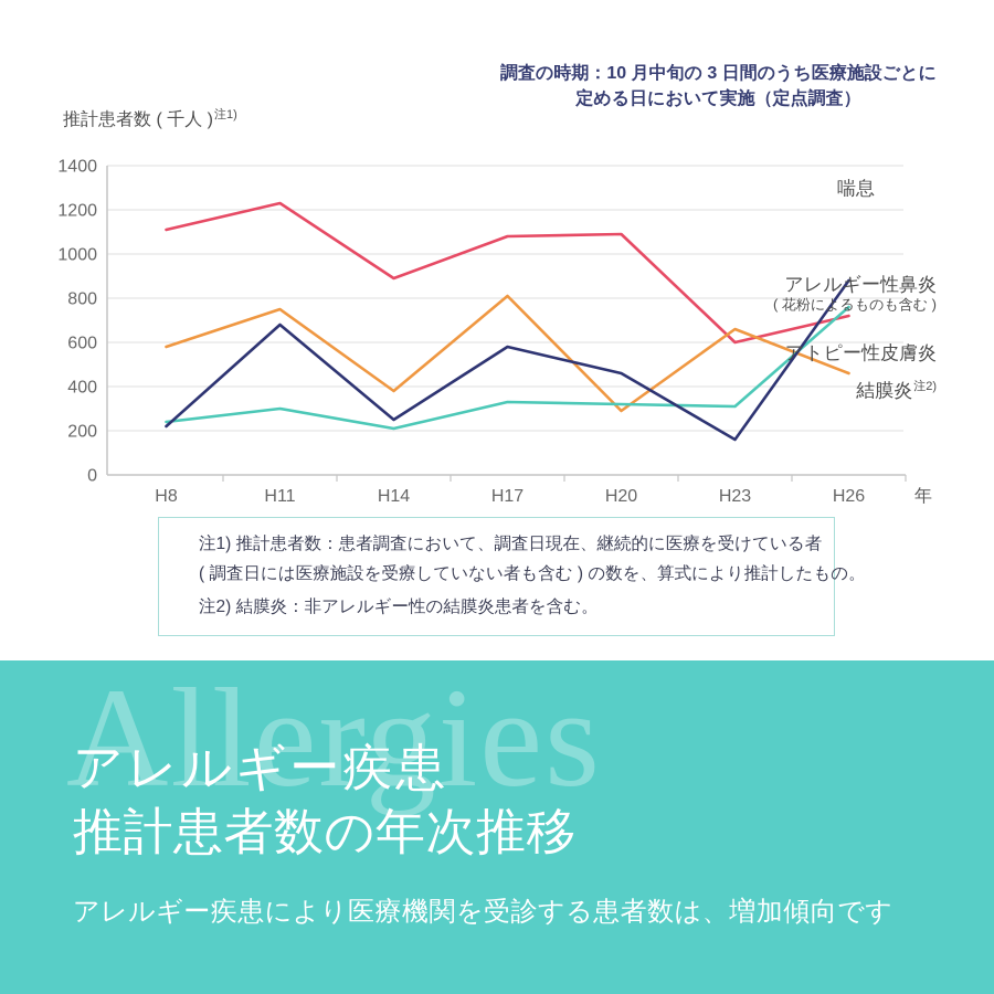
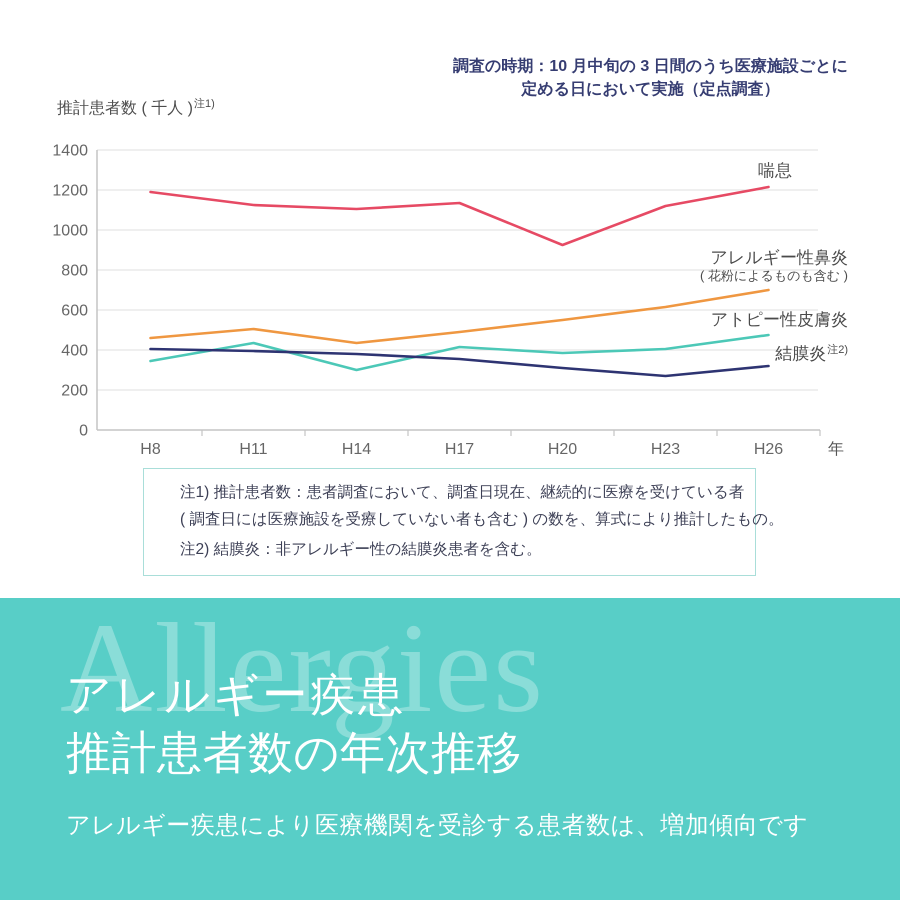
喘息/H8: 1110 -> 1190
アレルギー性鼻炎/H8: 580 -> 460
アトピー性皮膚炎/H8: 240 -> 340
結膜炎/H8: 220 -> 400
喘息/H11: 1230 -> 1120
アレルギー性鼻炎/H11: 750 -> 500
アトピー性皮膚炎/H11: 300 -> 440
結膜炎/H11: 680 -> 400
喘息/H14: 890 -> 1100
アレルギー性鼻炎/H14: 380 -> 440
アトピー性皮膚炎/H14: 210 -> 300
結膜炎/H14: 250 -> 380
喘息/H17: 1080 -> 1140
アレルギー性鼻炎/H17: 810 -> 490
アトピー性皮膚炎/H17: 330 -> 420
結膜炎/H17: 580 -> 360
喘息/H20: 1090 -> 920
アレルギー性鼻炎/H20: 290 -> 550
アトピー性皮膚炎/H20: 320 -> 380
結膜炎/H20: 460 -> 310
喘息/H23: 600 -> 1120
アレルギー性鼻炎/H23: 660 -> 620
アトピー性皮膚炎/H23: 310 -> 400
結膜炎/H23: 160 -> 270
喘息/H26: 720 -> 1220
アレルギー性鼻炎/H26: 460 -> 700
アトピー性皮膚炎/H26: 760 -> 480
結膜炎/H26: 880 -> 320
